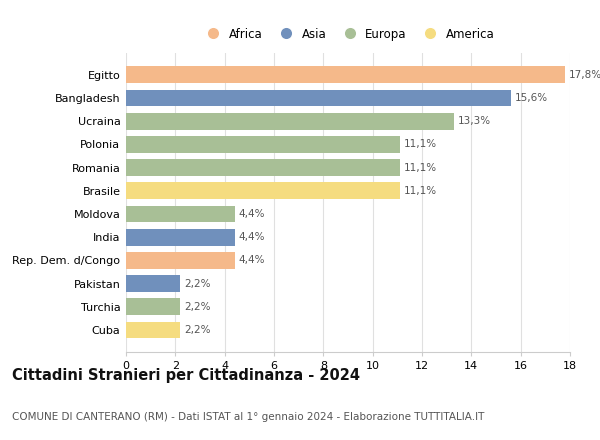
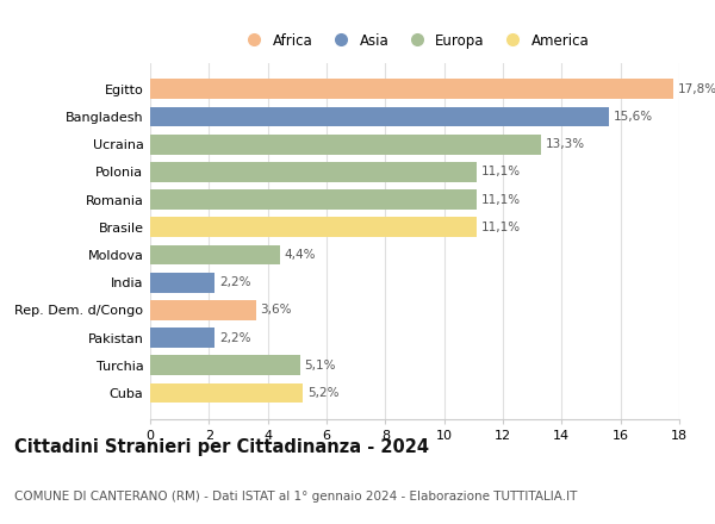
India: 4,4% -> 2,2%
Rep. Dem. d/Congo: 4,4% -> 3,6%
Turchia: 2,2% -> 5,1%
Cuba: 2,2% -> 5,2%
